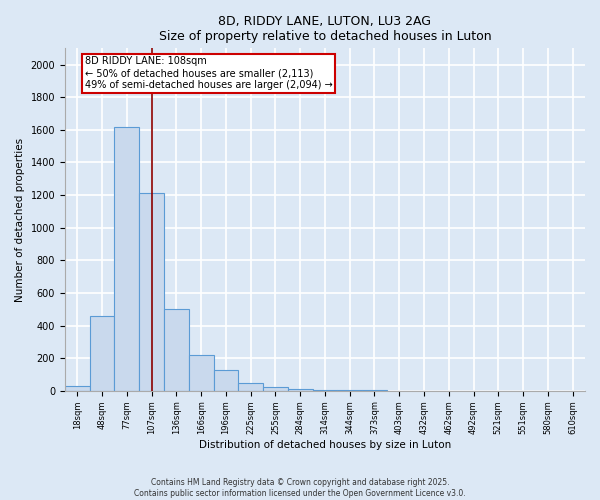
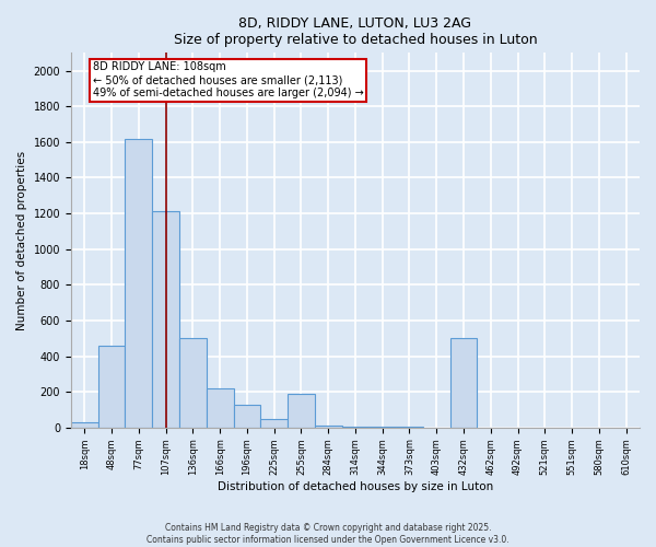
255sqm: 20 -> 190
432sqm: 0 -> 500
